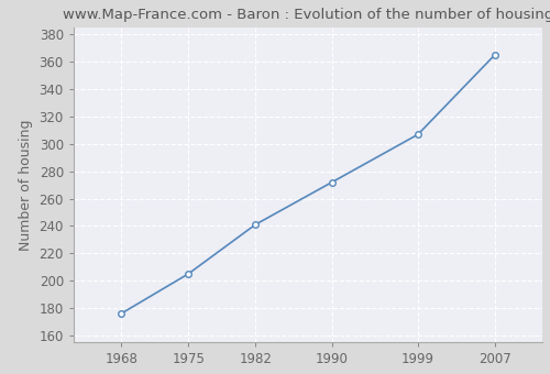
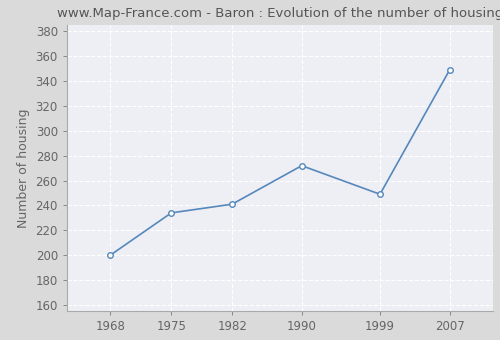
1968: 176 -> 200
1975: 205 -> 234
1999: 307 -> 249
2007: 365 -> 349
